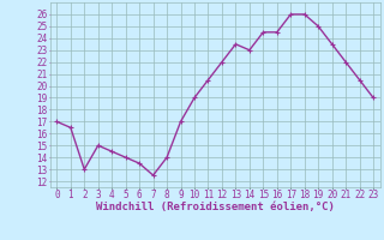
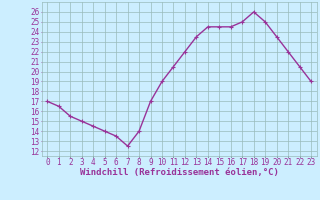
2: 13.0 -> 15.5
14: 23.0 -> 24.5
17: 26.0 -> 25.0
